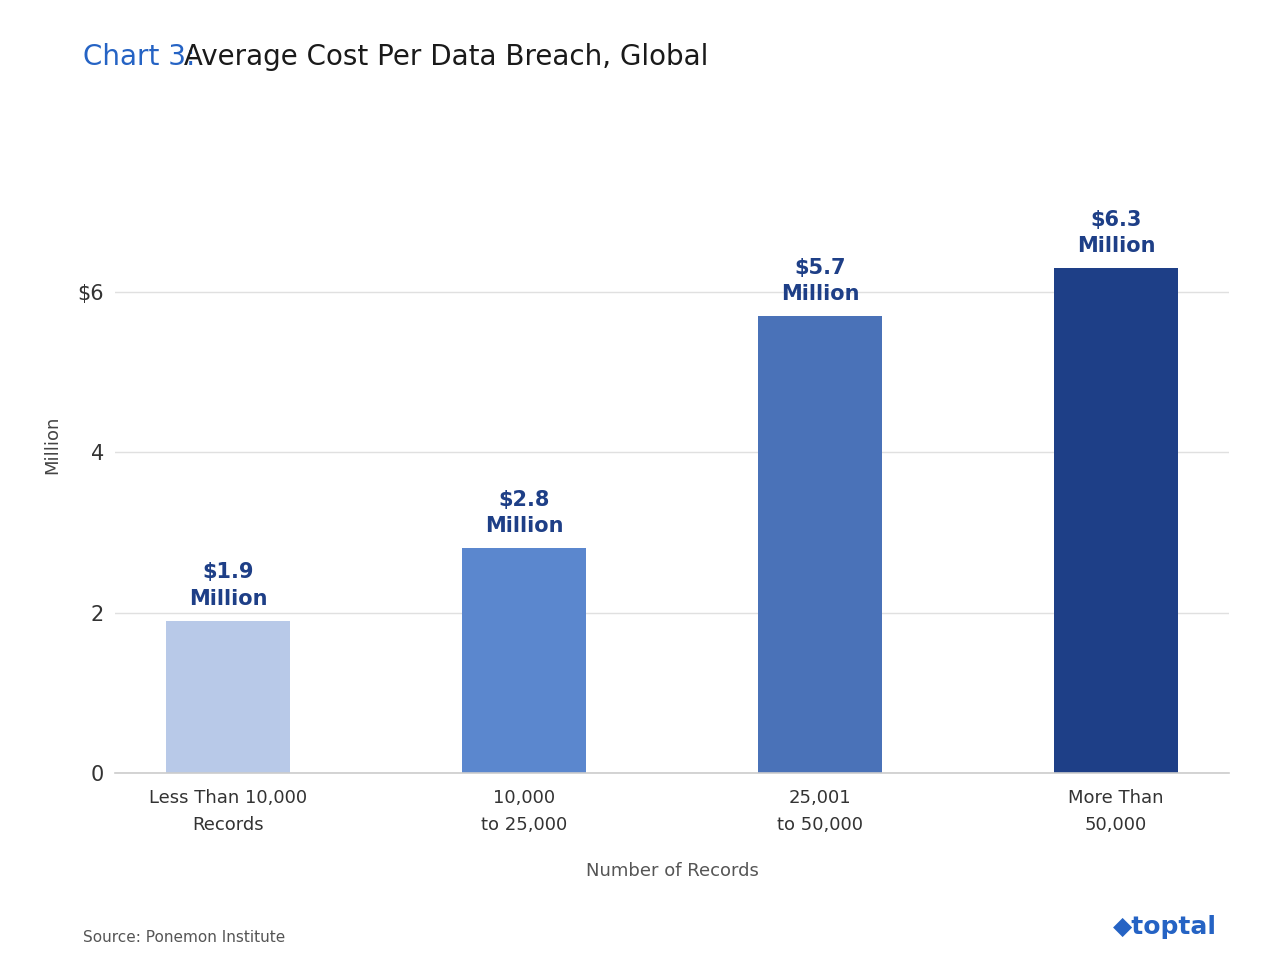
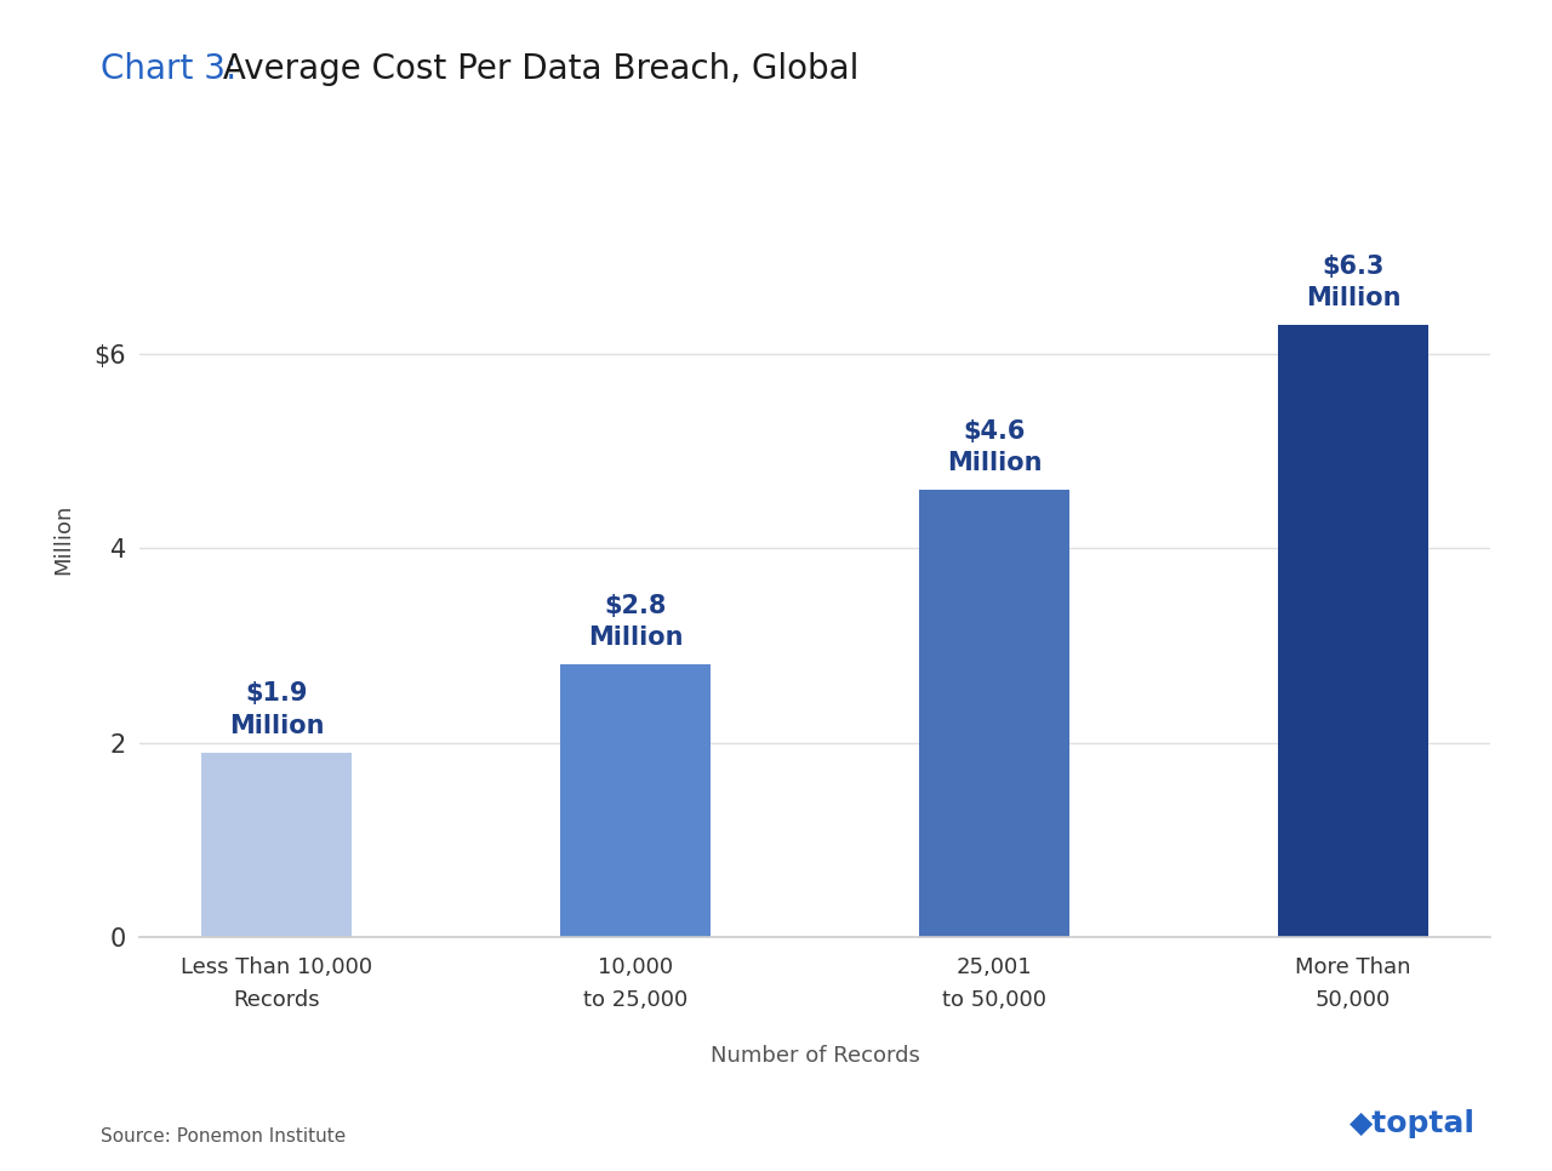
25,001 to 50,000: $5.7 -> $4.6
